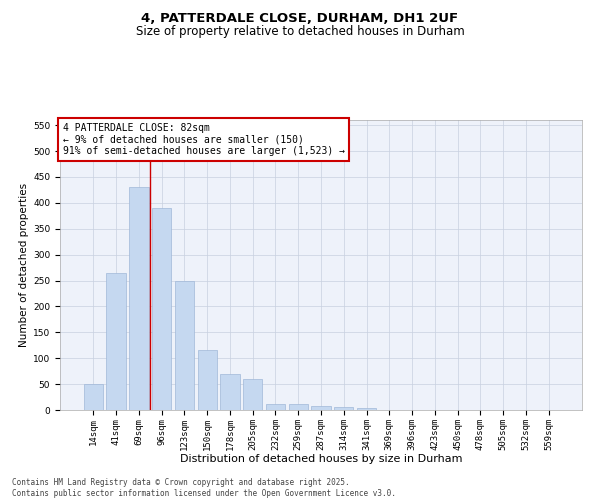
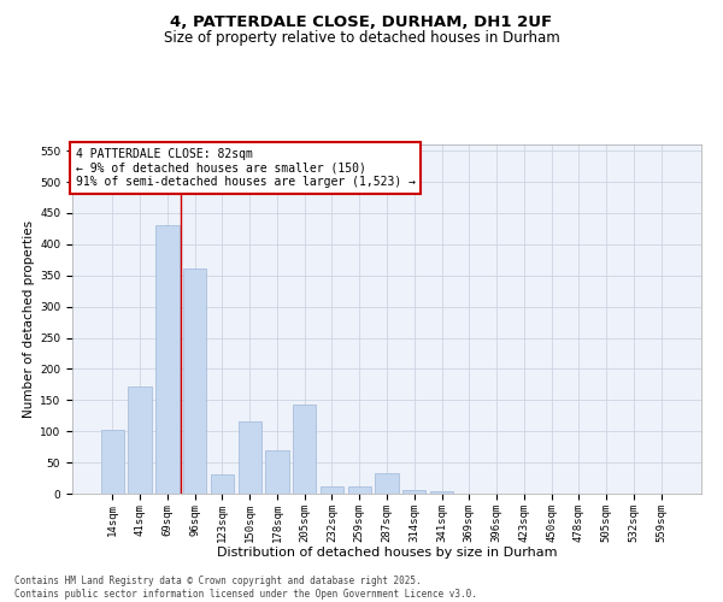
14sqm: 50 -> 102
41sqm: 265 -> 172
96sqm: 390 -> 362
123sqm: 250 -> 30
205sqm: 60 -> 142
287sqm: 8 -> 32
